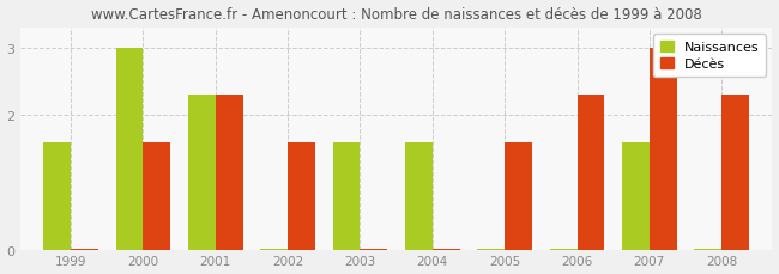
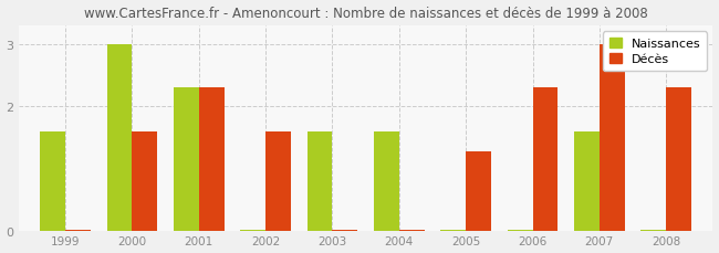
Décès/2005: 1.60 -> 1.28
